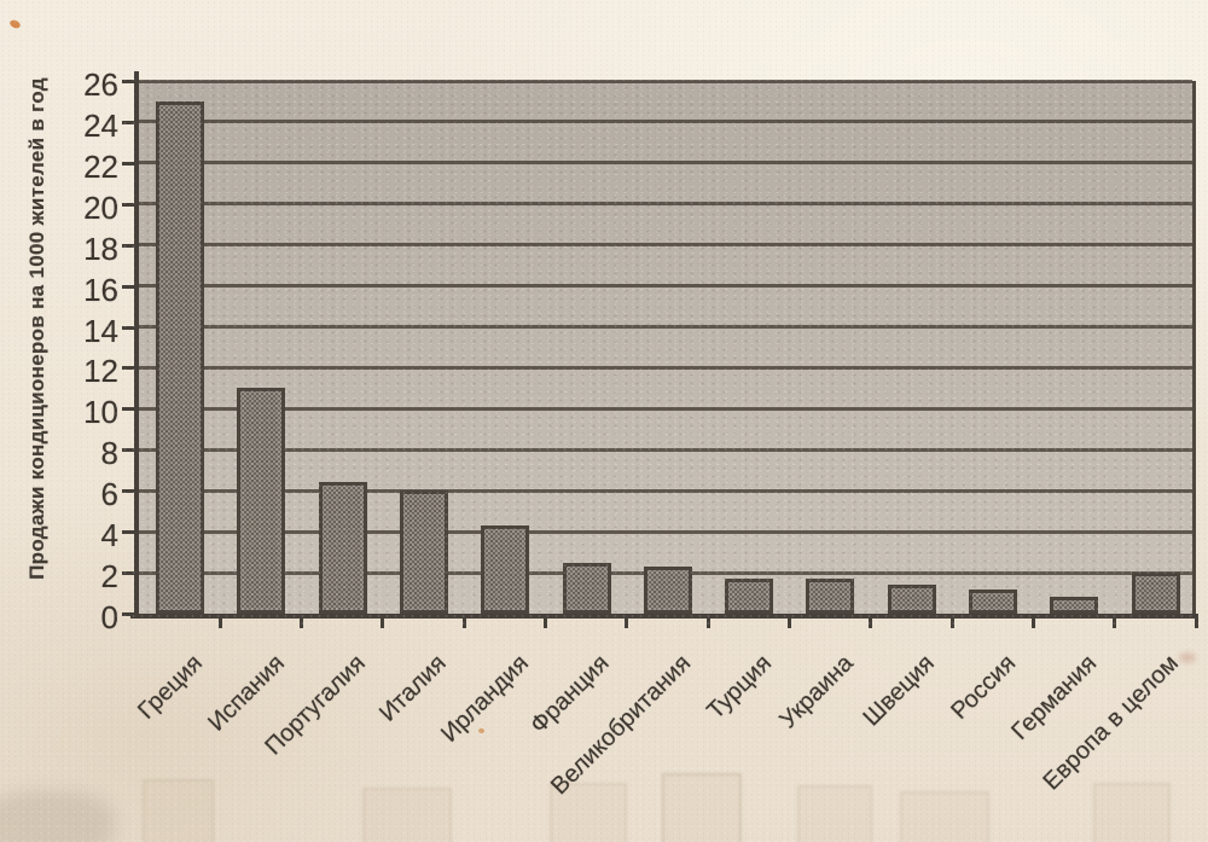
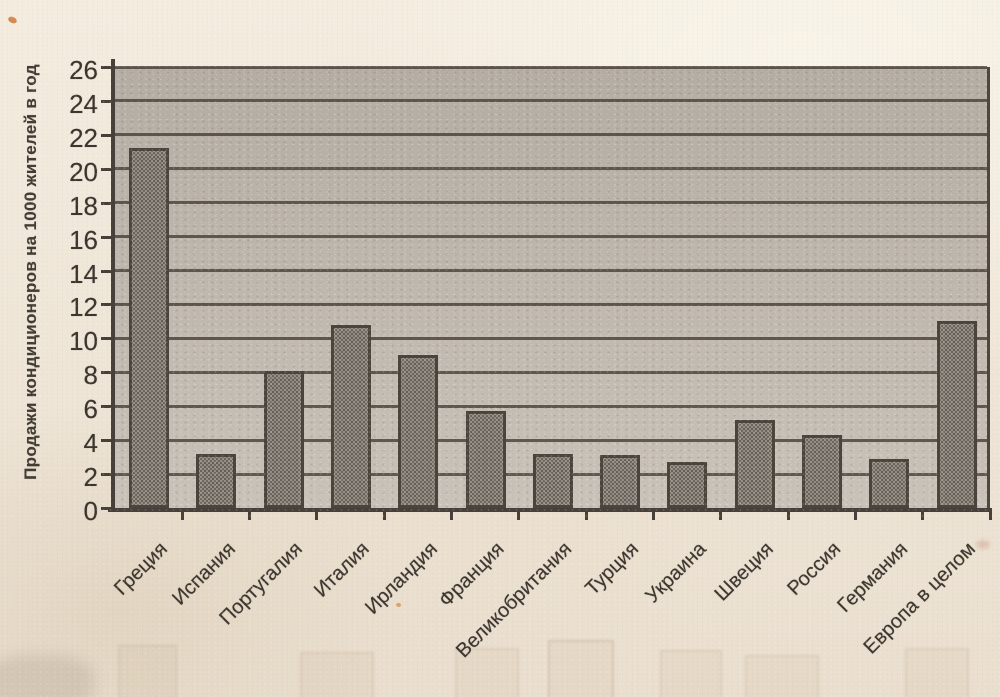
Греция: 25.0 -> 21.2
Испания: 11.0 -> 3.2
Португалия: 6.4 -> 8.1
Италия: 6.0 -> 10.8
Ирландия: 4.3 -> 9.0
Франция: 2.5 -> 5.7
Великобритания: 2.3 -> 3.2
Турция: 1.7 -> 3.1
Украина: 1.7 -> 2.7
Швеция: 1.4 -> 5.2
Россия: 1.2 -> 4.3
Германия: 0.8 -> 2.9
Европа в целом: 2.0 -> 11.0
